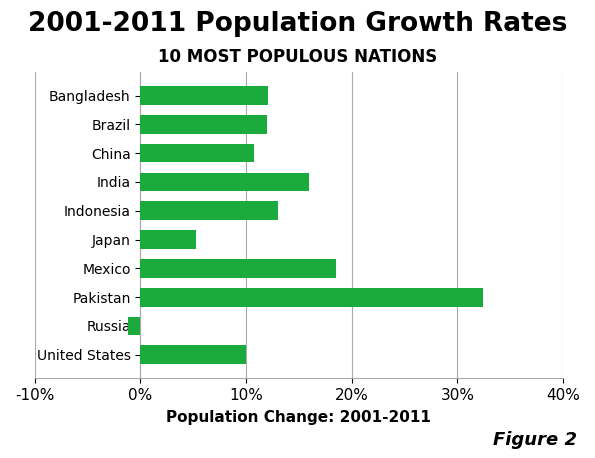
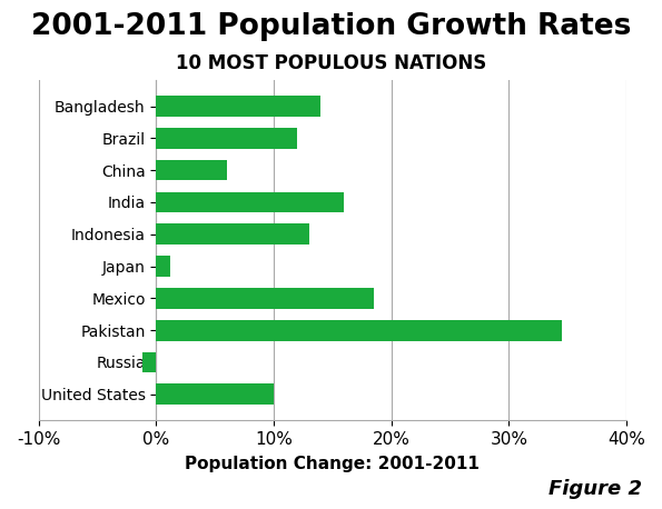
Bangladesh: 12.1% -> 14.0%
China: 10.8% -> 6.0%
Japan: 5.3% -> 1.2%
Pakistan: 32.4% -> 34.5%
